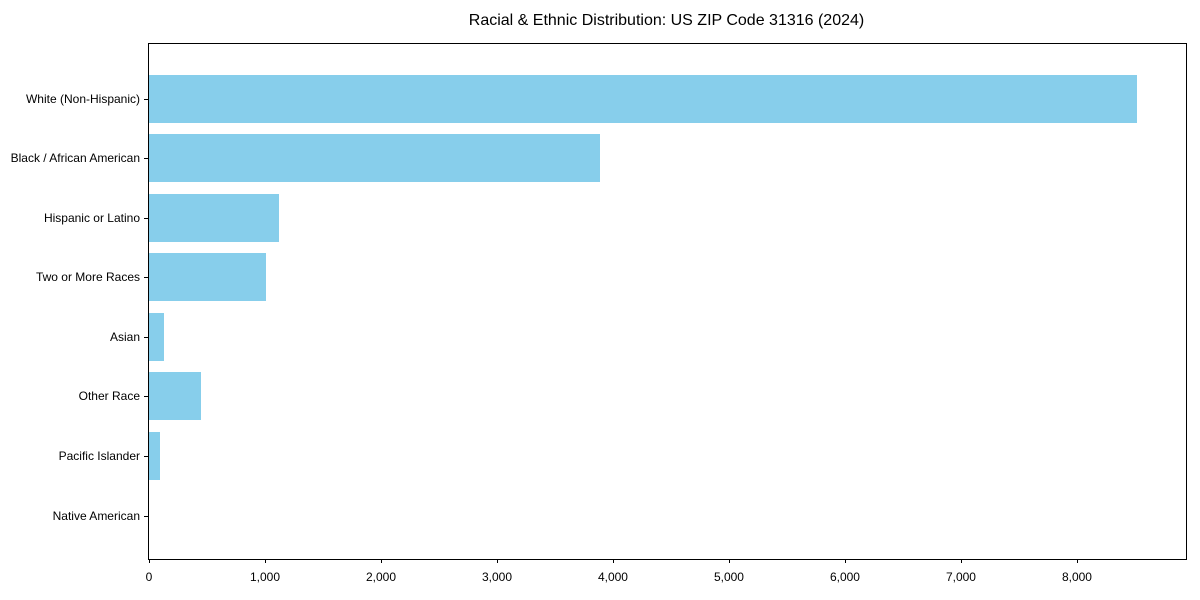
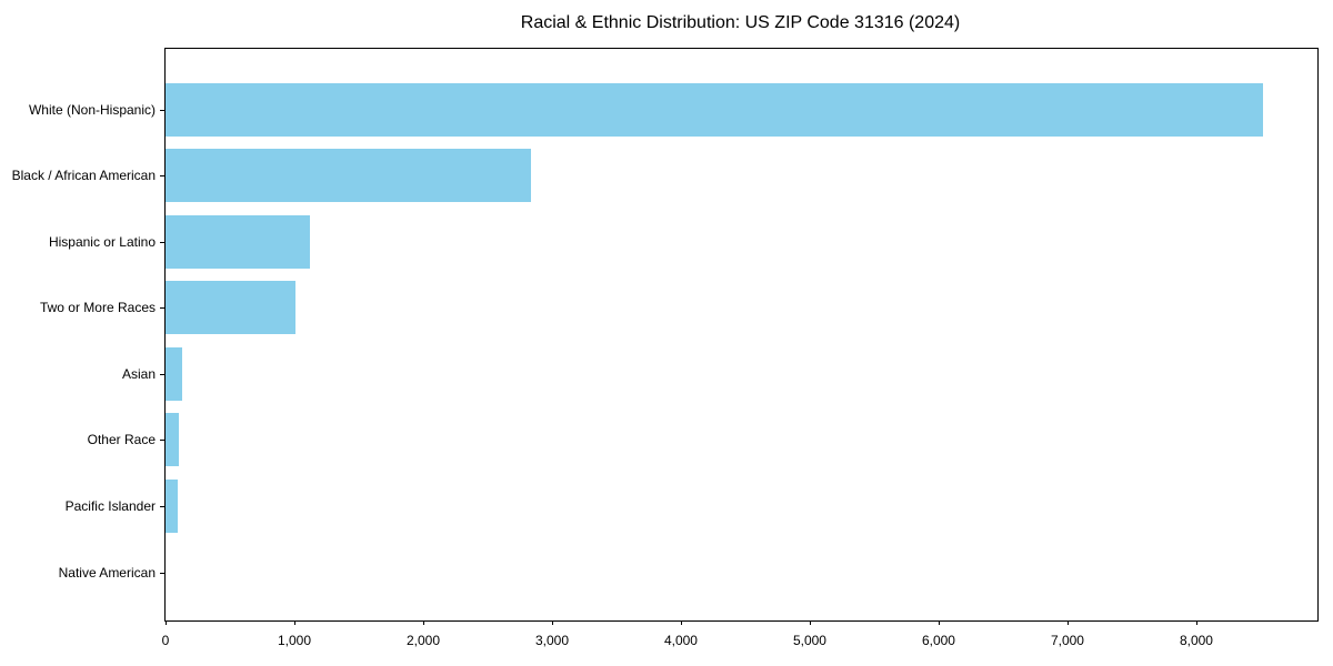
Black / African American: 3890 -> 2840
Other Race: 450 -> 110
